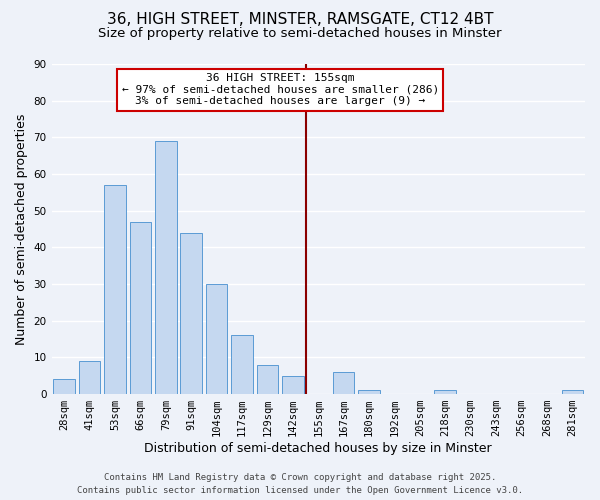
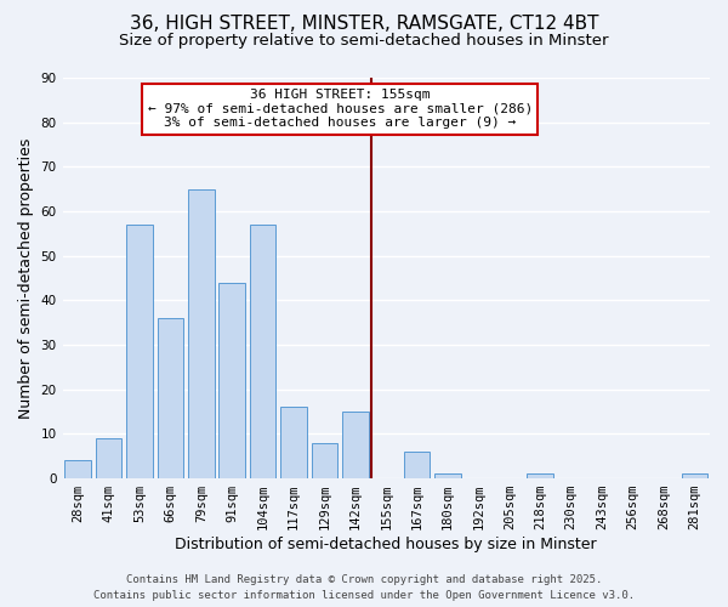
66sqm: 47 -> 36
79sqm: 69 -> 65
104sqm: 30 -> 57
142sqm: 5 -> 15
